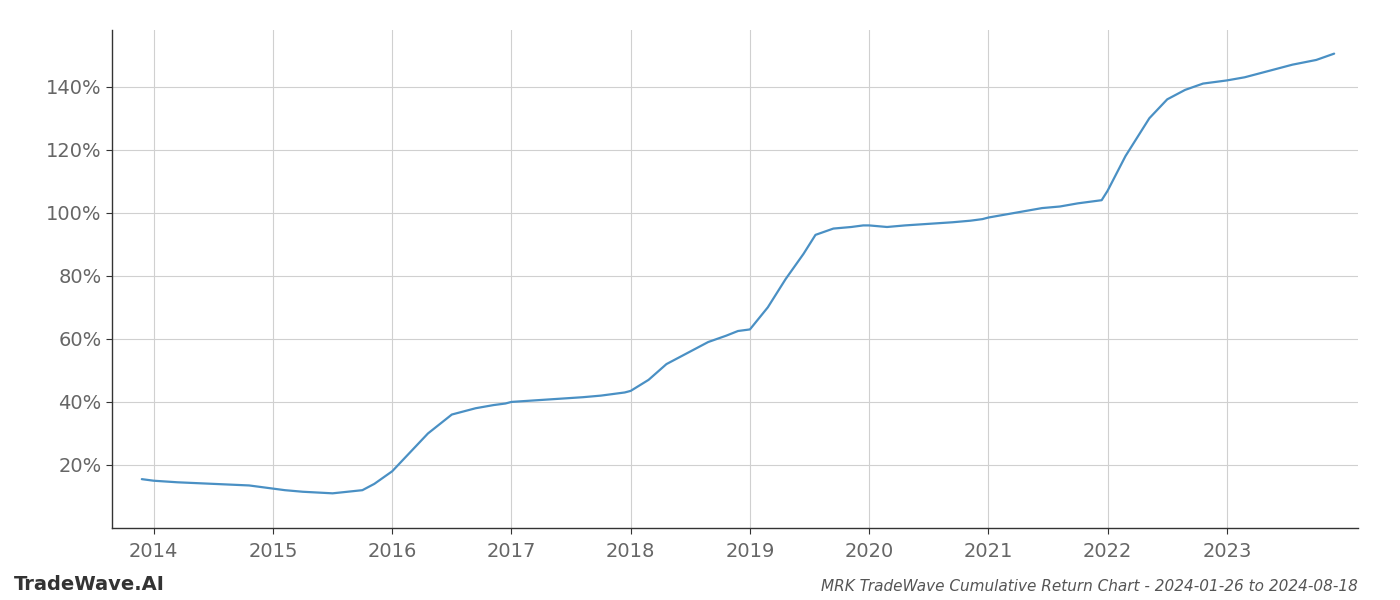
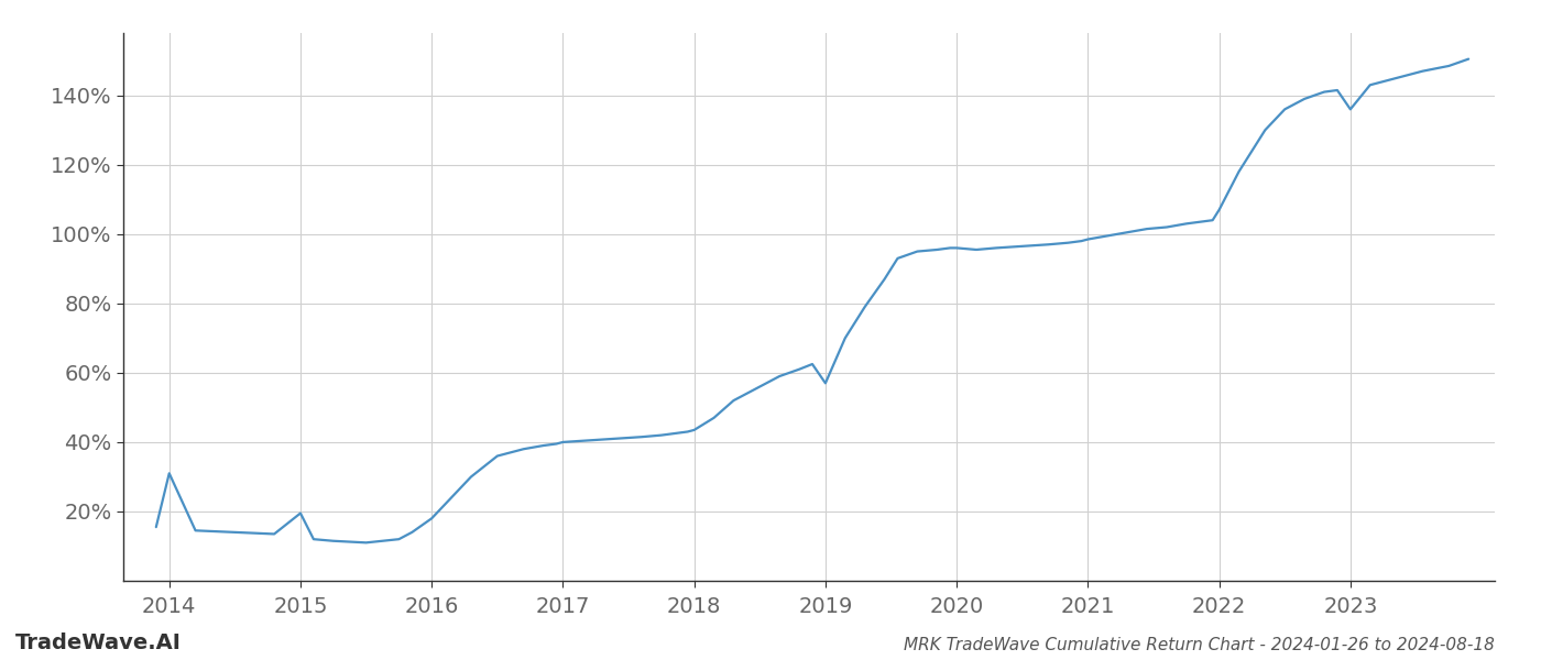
2014: 15.0% -> 31.0%
2015: 12.5% -> 19.5%
2019: 63.0% -> 57.0%
2023: 142.0% -> 136.0%
